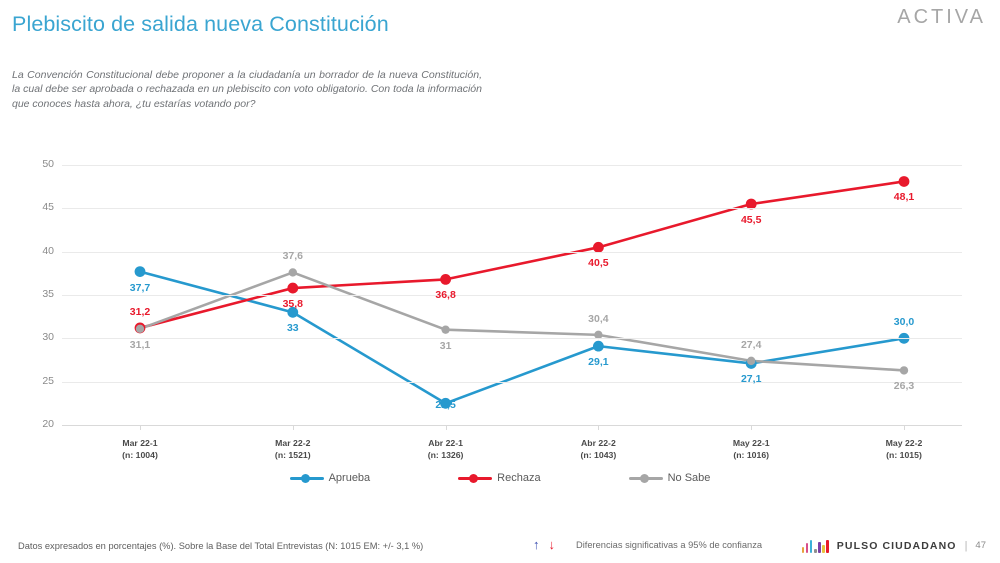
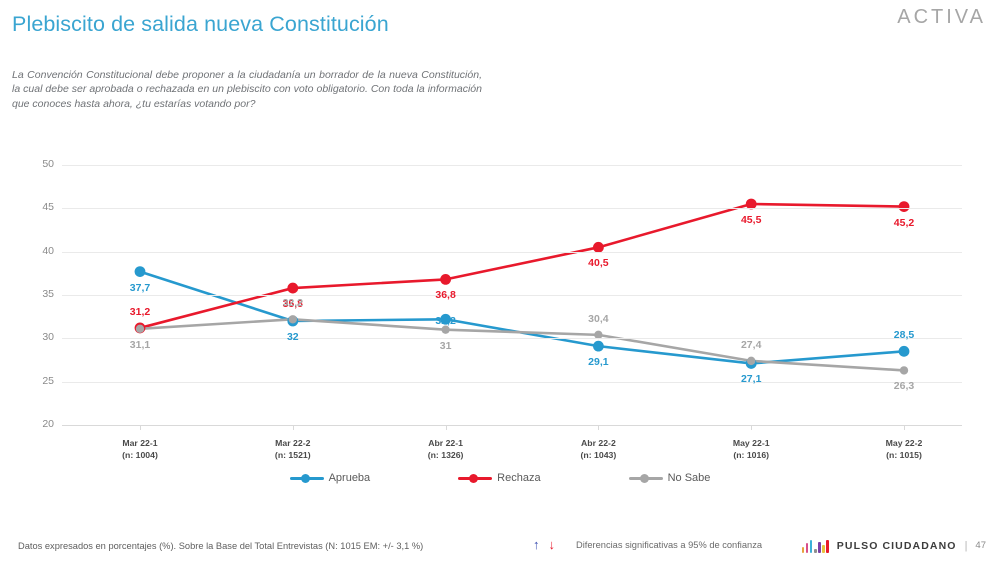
Aprueba/Mar 22-2: 33 -> 32
No Sabe/Mar 22-2: 37,6 -> 32,2
Aprueba/Abr 22-1: 22,5 -> 32,2
Aprueba/May 22-2: 30,0 -> 28,5
Rechaza/May 22-2: 48,1 -> 45,2
